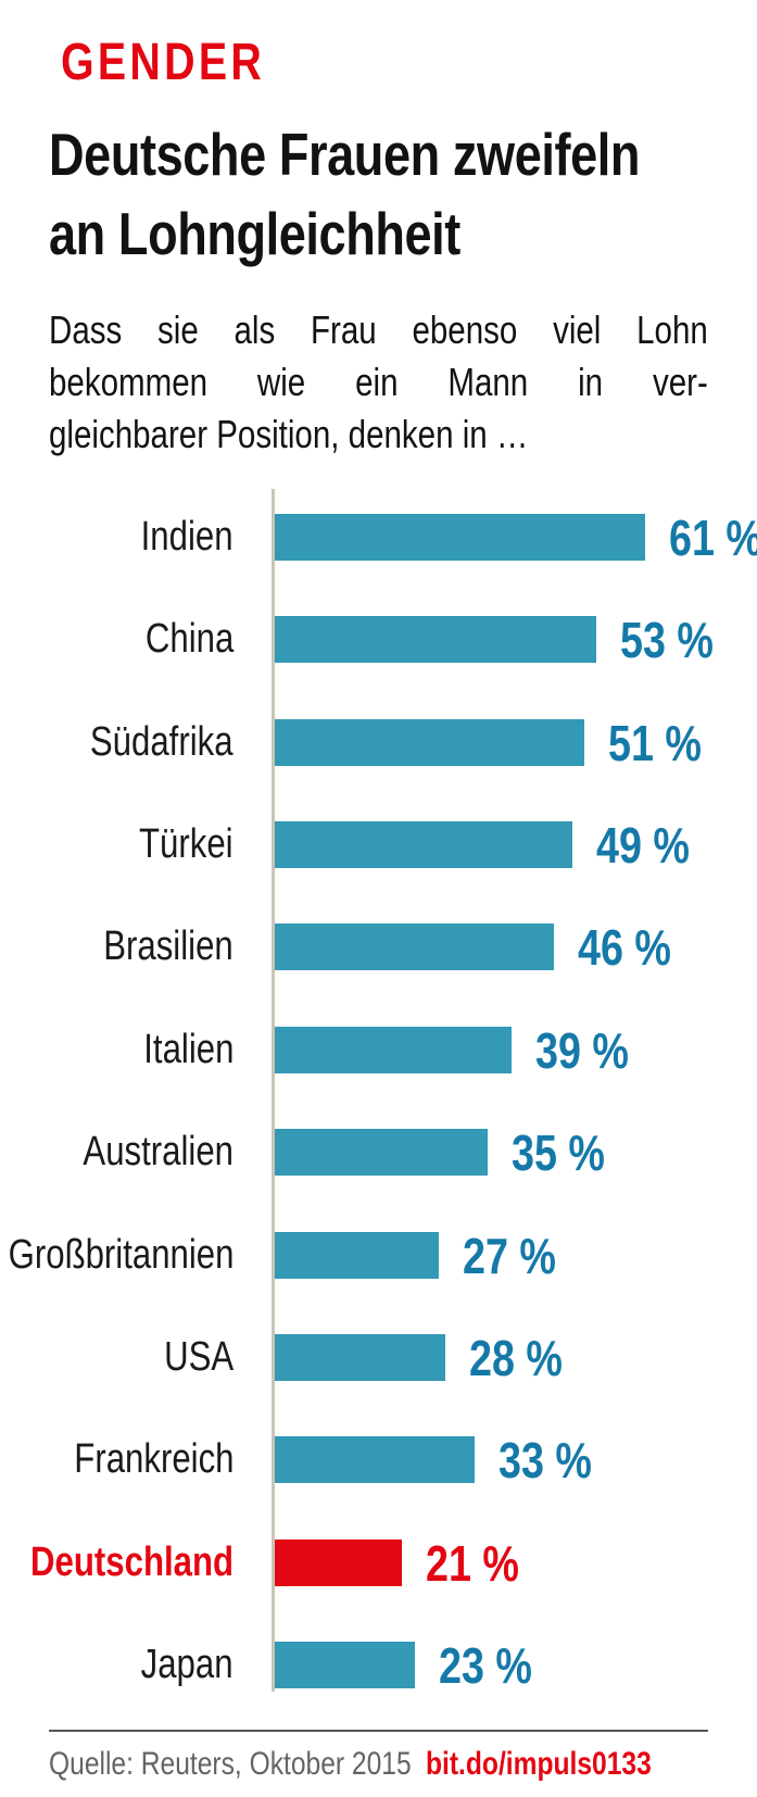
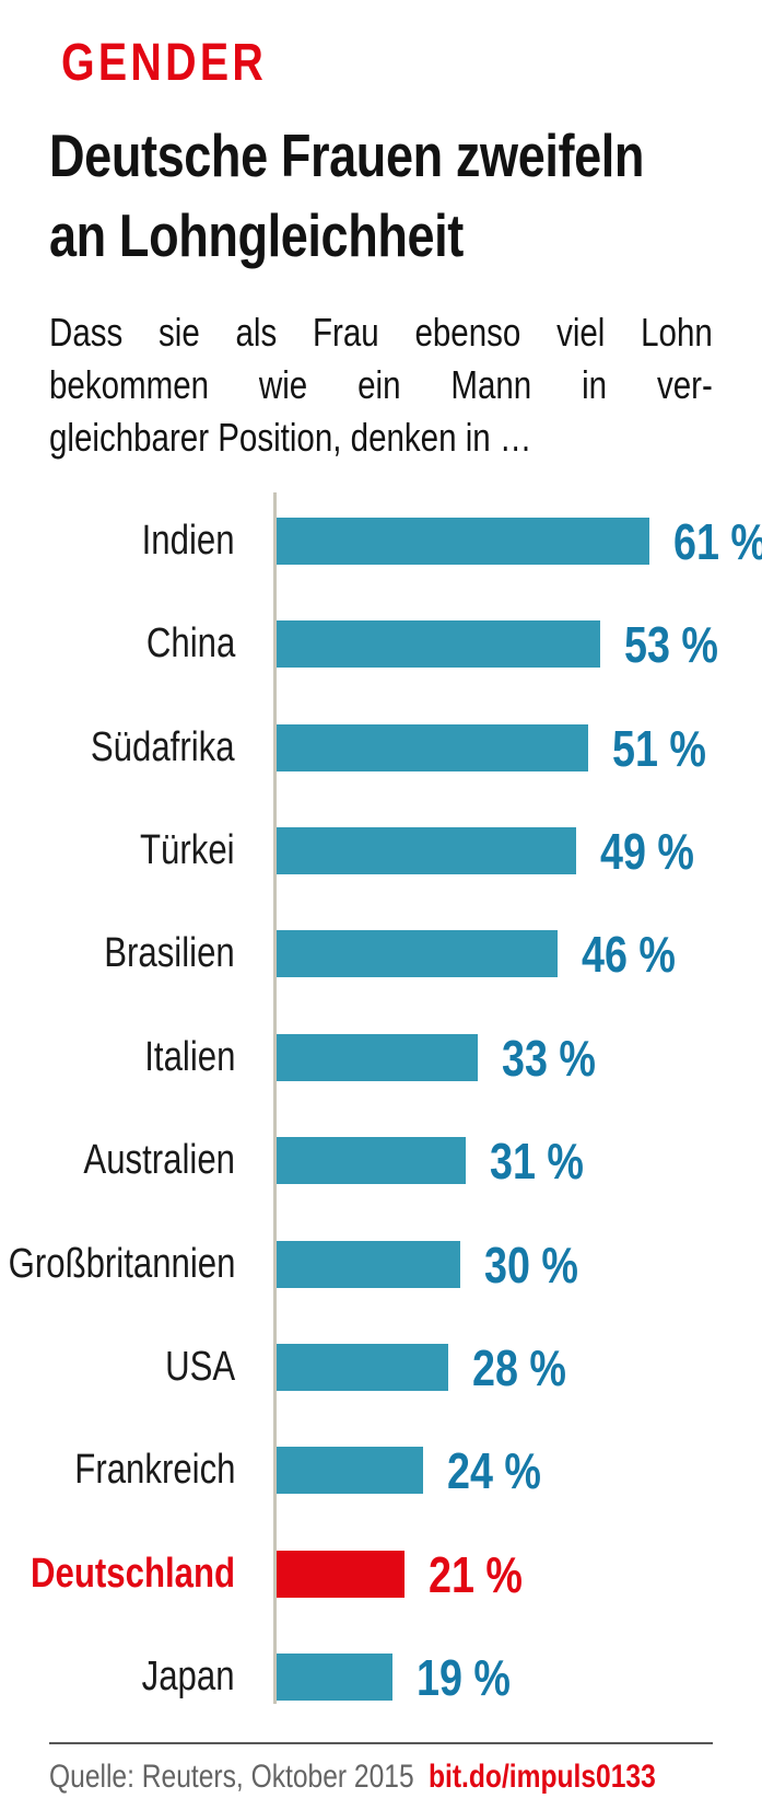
Italien: 39 -> 33
Australien: 35 -> 31
Großbritannien: 27 -> 30
Frankreich: 33 -> 24
Japan: 23 -> 19
